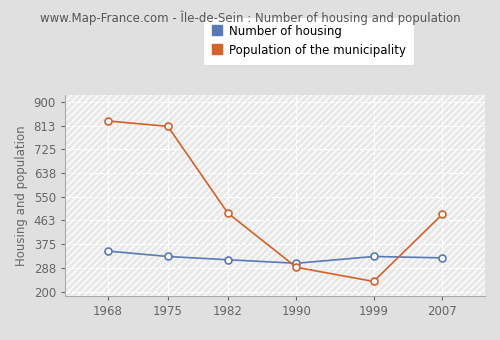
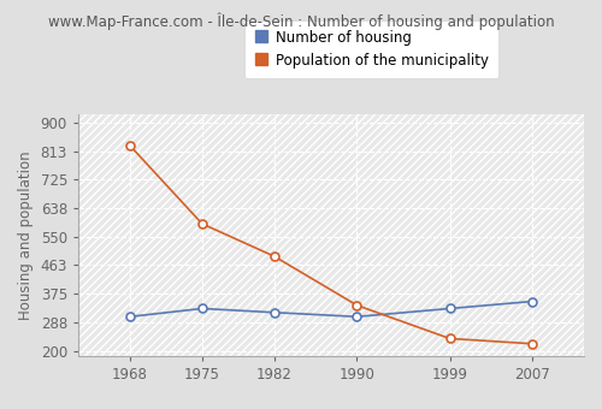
Number of housing/1968: 350 -> 305
Population of the municipality/1975: 810 -> 590
Population of the municipality/1990: 290 -> 340
Number of housing/2007: 325 -> 352
Population of the municipality/2007: 485 -> 222
